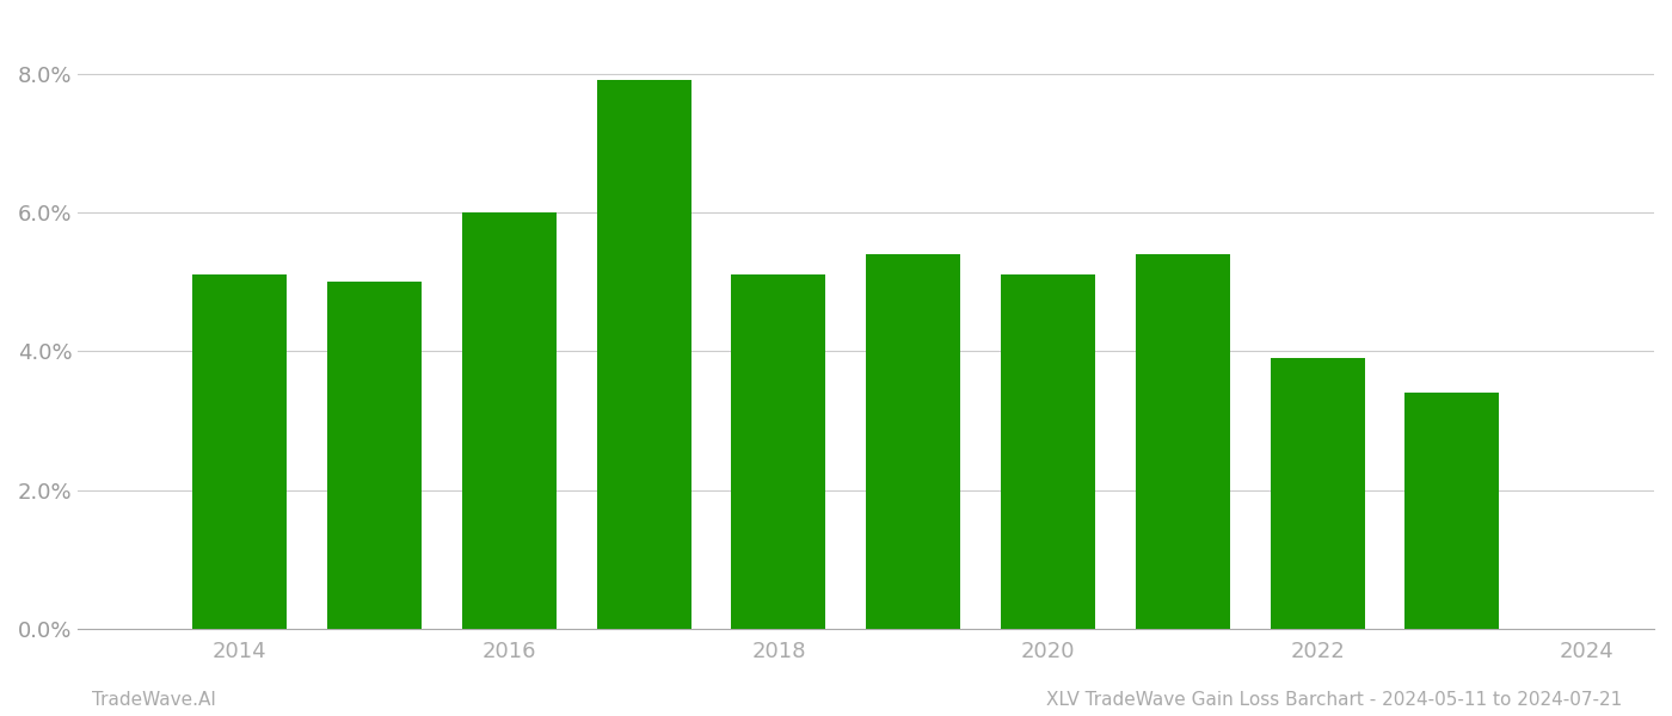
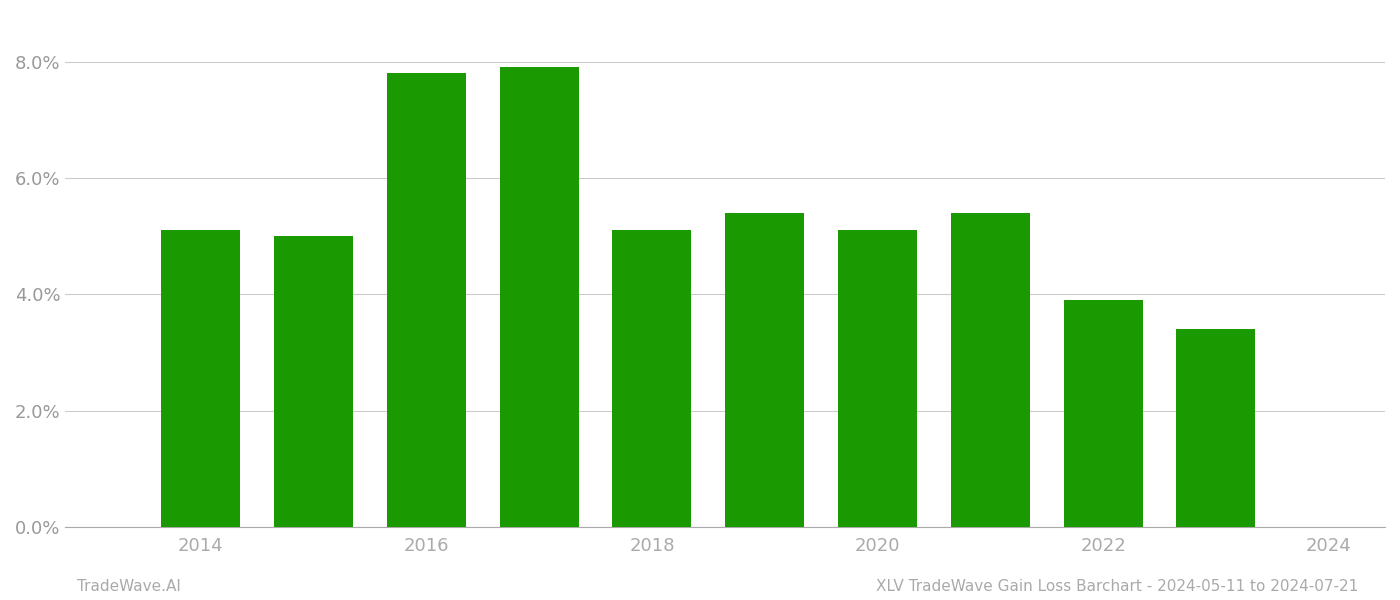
2016: 6.0% -> 7.8%
